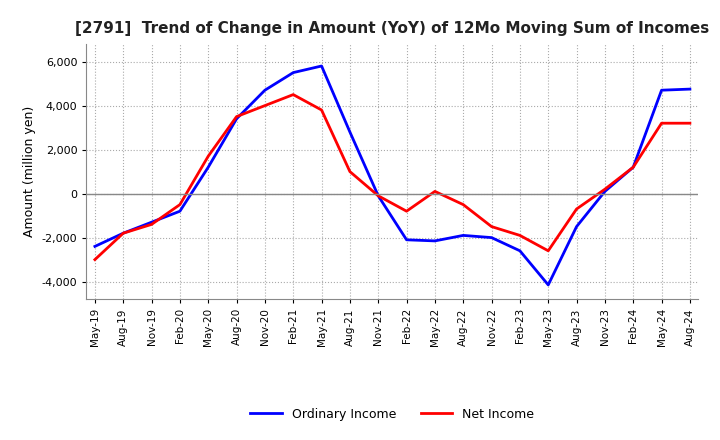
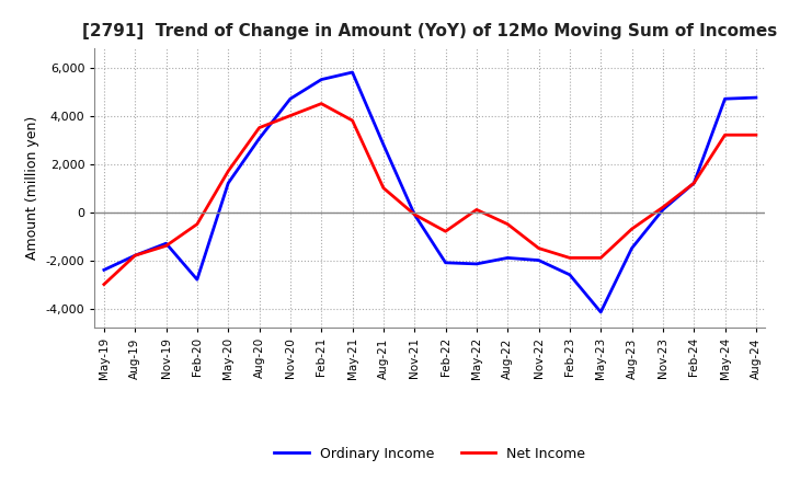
Ordinary Income/Feb-20: -800 -> -2,800
Ordinary Income/Aug-20: 3,400 -> 3,050
Net Income/May-23: -2,600 -> -1,900
